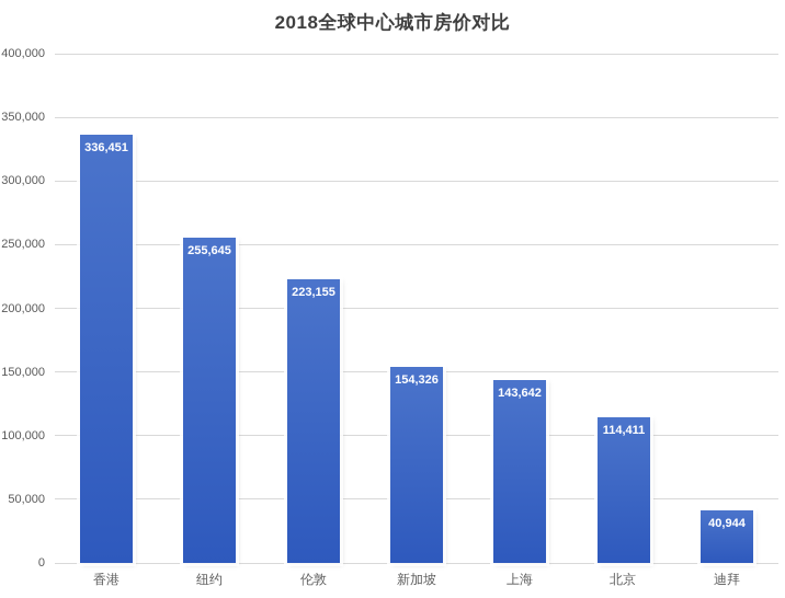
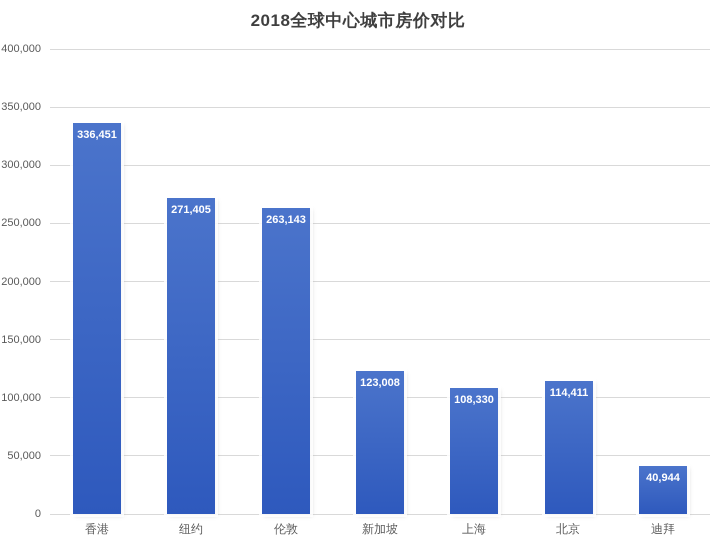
纽约: 255,645 -> 271,405
伦敦: 223,155 -> 263,143
新加坡: 154,326 -> 123,008
上海: 143,642 -> 108,330
